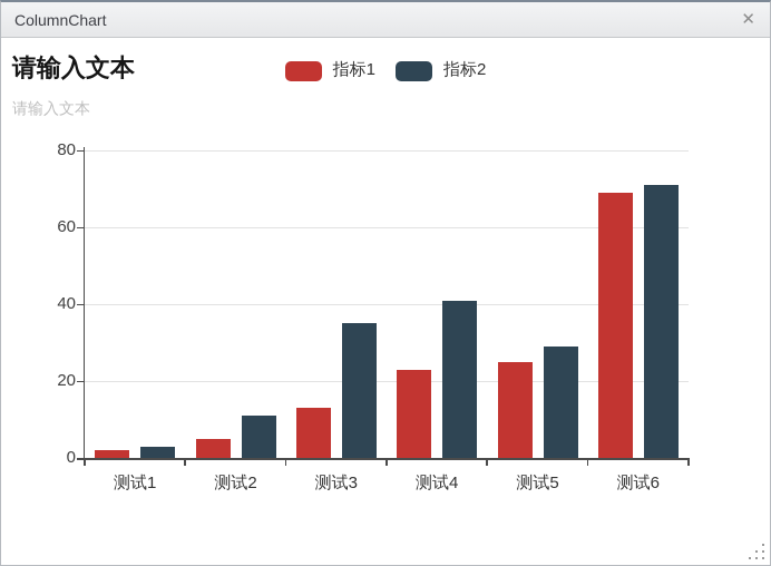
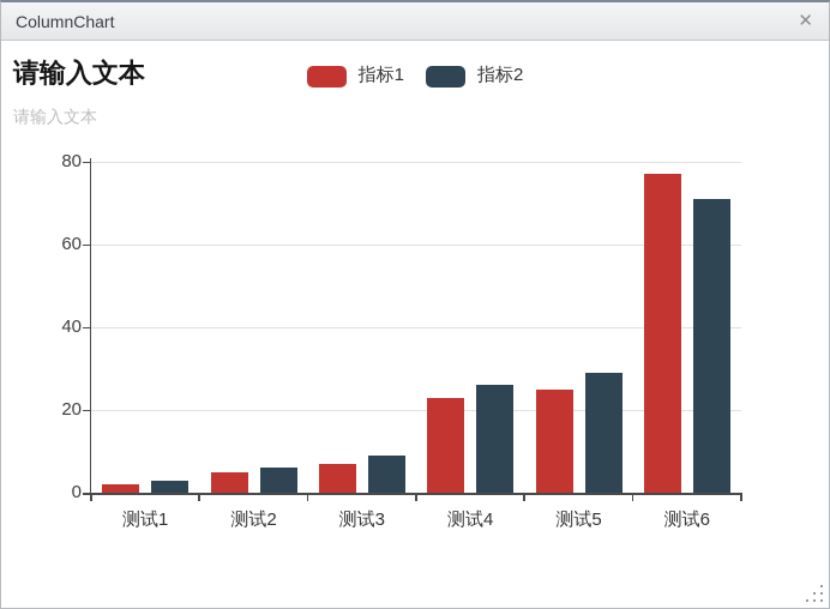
指标2/测试2: 11 -> 6
指标1/测试3: 13 -> 7
指标2/测试3: 35 -> 9
指标2/测试4: 41 -> 26
指标1/测试6: 69 -> 77
